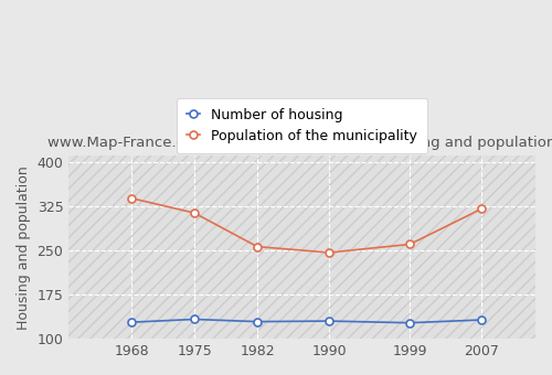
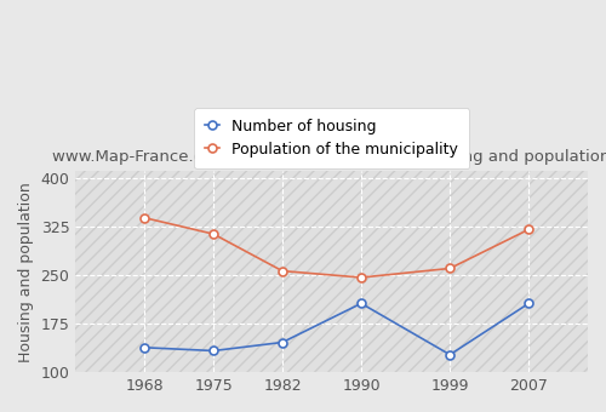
Number of housing/1968: 128 -> 138
Number of housing/1982: 129 -> 146
Number of housing/1990: 130 -> 206
Number of housing/2007: 132 -> 206
